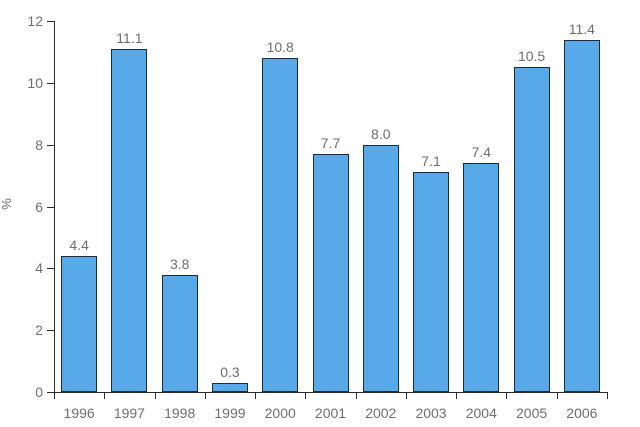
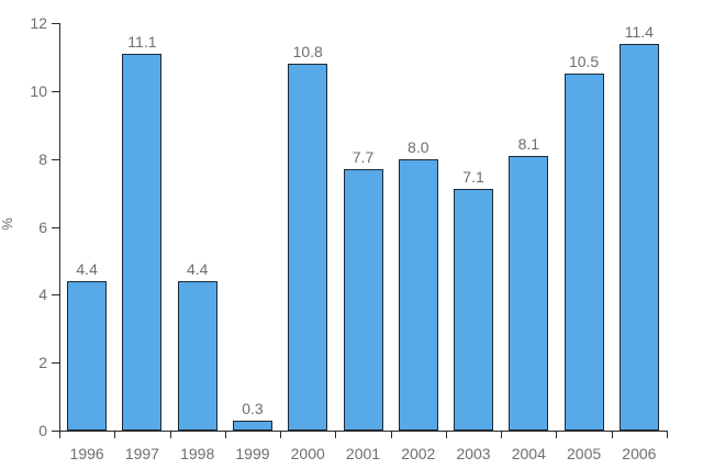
1998: 3.8 -> 4.4
2004: 7.4 -> 8.1
